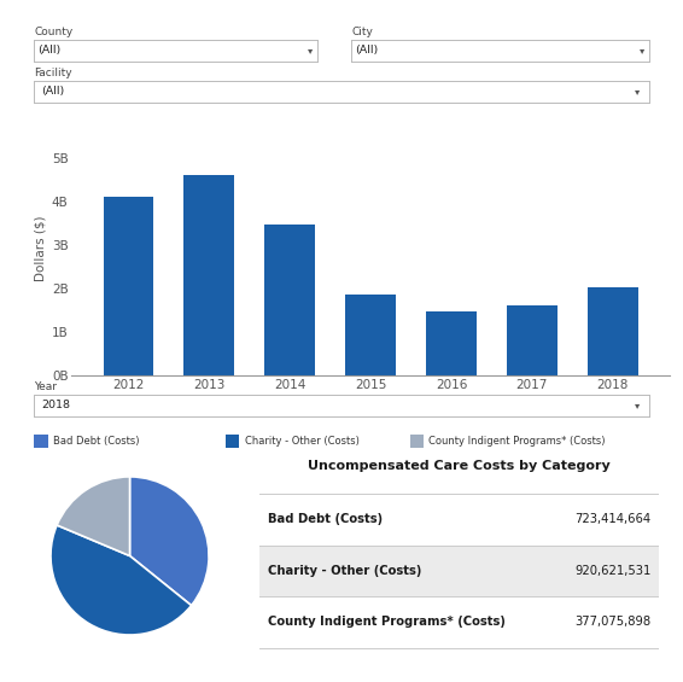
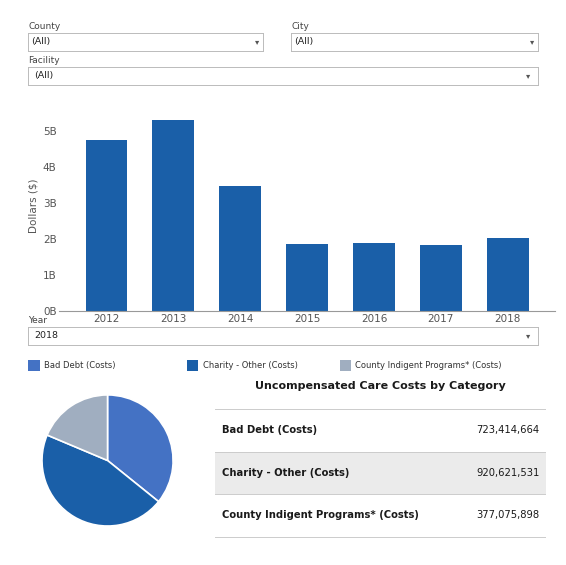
2012: 4.10B -> 4.75B
2013: 4.60B -> 5.28B
2016: 1.45B -> 1.88B
2017: 1.60B -> 1.82B
